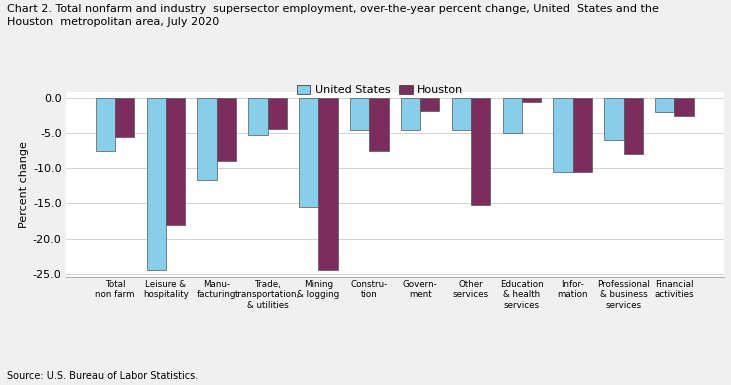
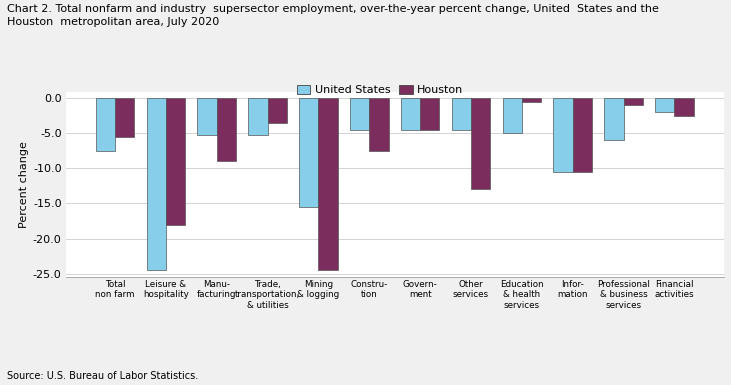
United States/Manu- facturing: -11.6 -> -5.3
Houston/Trade, transportation, & utilities: -4.4 -> -3.5
Houston/Govern- ment: -1.8 -> -4.5
Houston/Other services: -15.2 -> -13.0
Houston/Professional & business services: -8.0 -> -1.0
